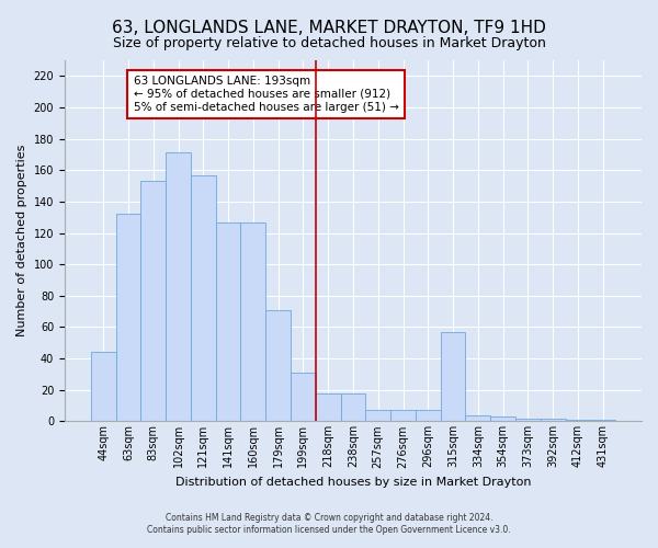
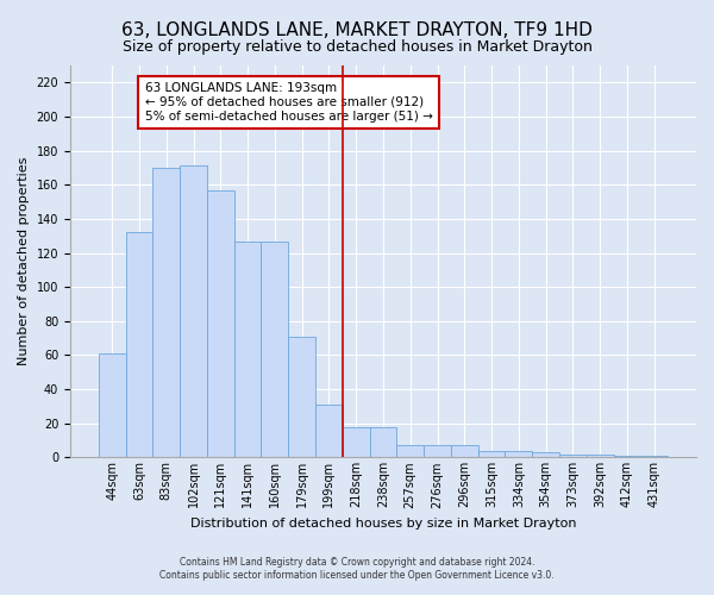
44sqm: 44 -> 61
83sqm: 153 -> 170
315sqm: 57 -> 4
